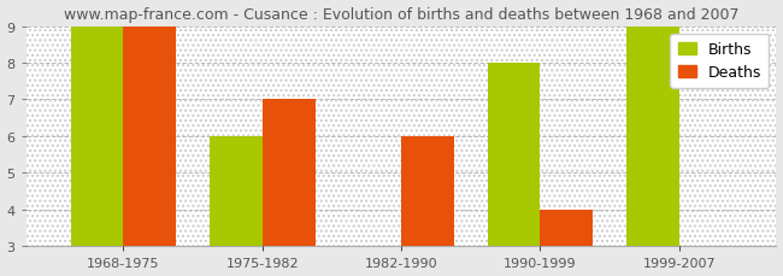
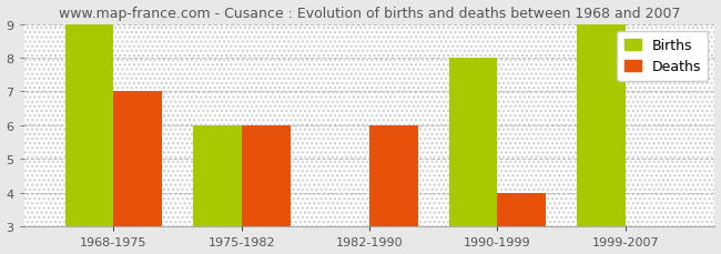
Deaths/1968-1975: 9 -> 7
Deaths/1975-1982: 7 -> 6
